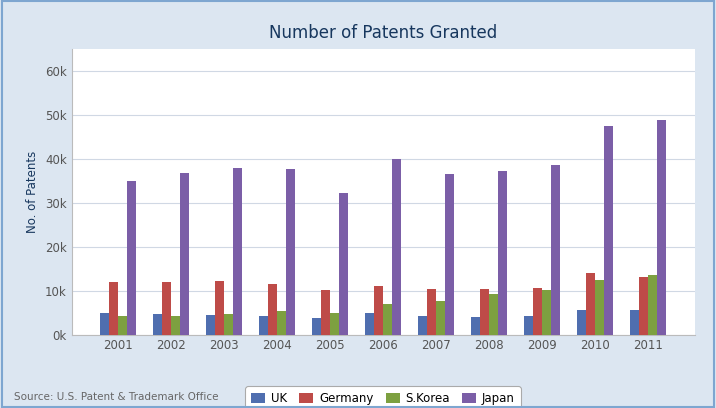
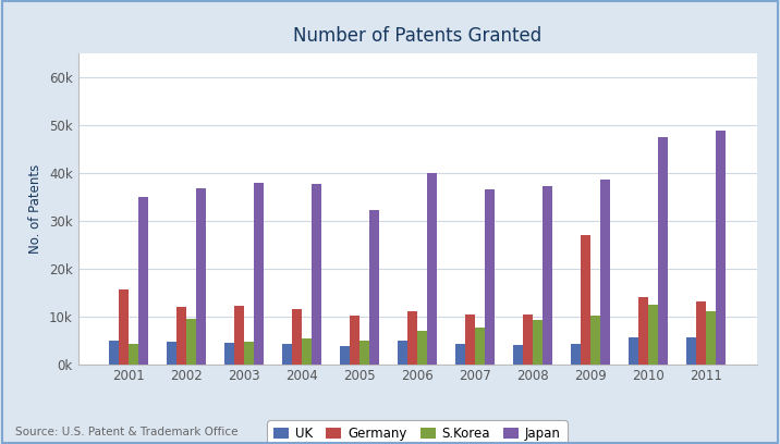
Germany/2001: 12.0k -> 15.5k
S.Korea/2002: 4.3k -> 9.5k
Germany/2009: 10.5k -> 27.0k
S.Korea/2011: 13.5k -> 11.0k
